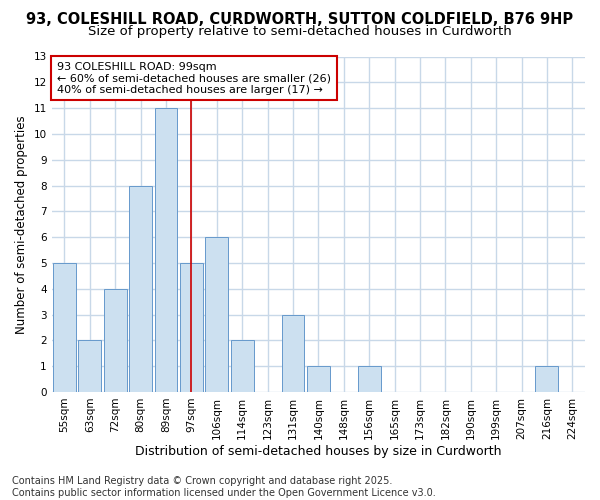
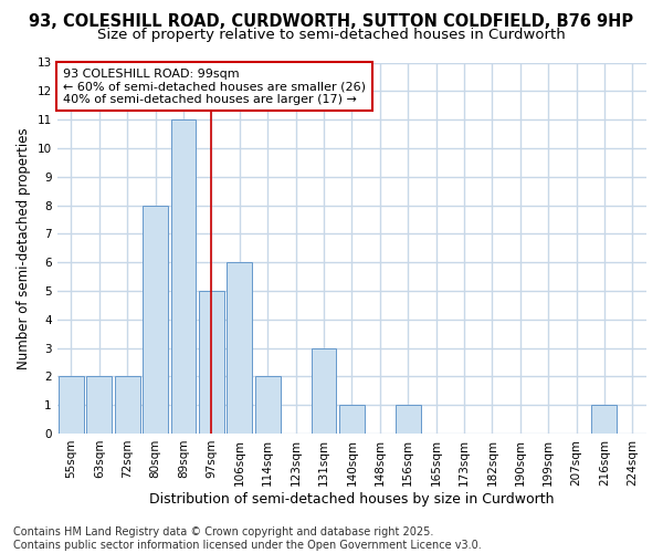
55sqm: 5 -> 2
72sqm: 4 -> 2
